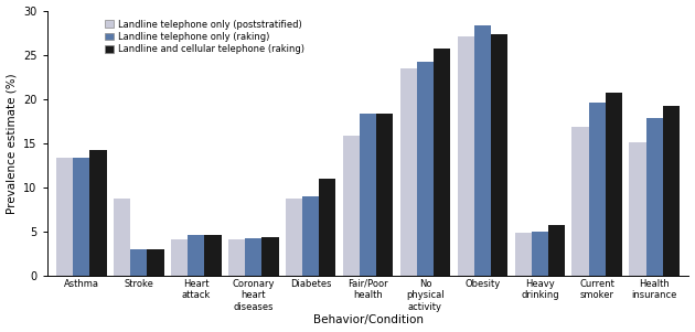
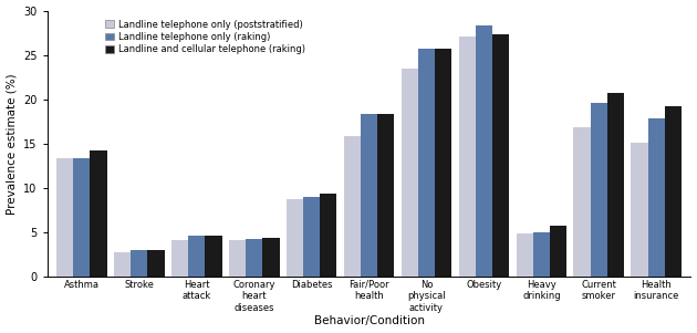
Landline telephone only (poststratified)/Stroke: 8.8 -> 2.8
Landline and cellular telephone (raking)/Diabetes: 11.0 -> 9.4
Landline telephone only (raking)/No physical activity: 24.2 -> 25.7
